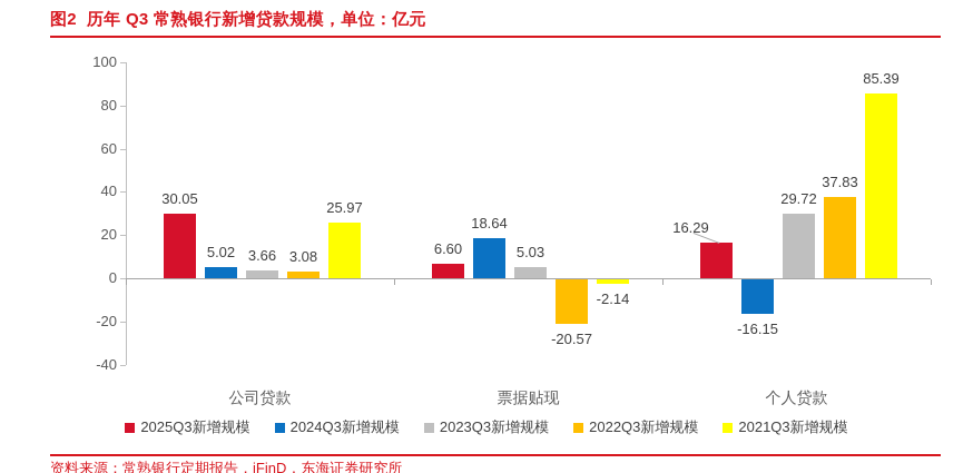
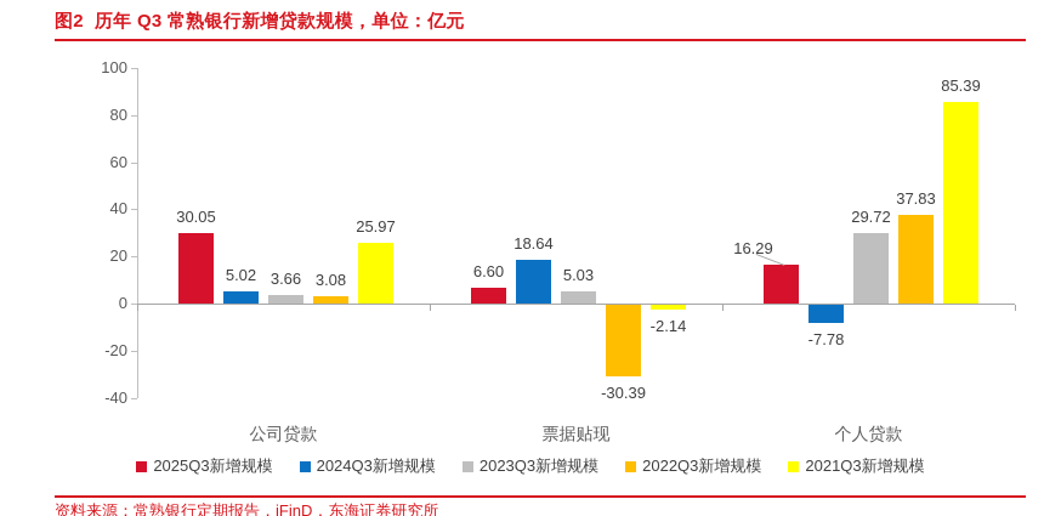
2022Q3新增规模/票据贴现: -20.57 -> -30.39
2024Q3新增规模/个人贷款: -16.15 -> -7.78
